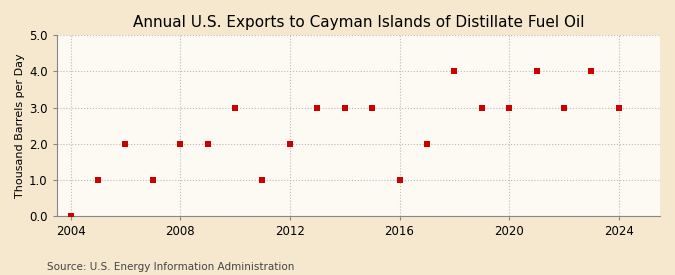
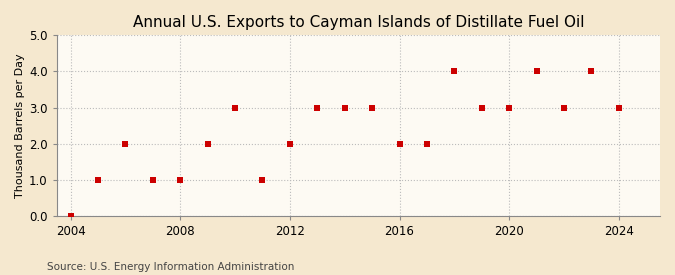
2008: 2 -> 1
2016: 1 -> 2
